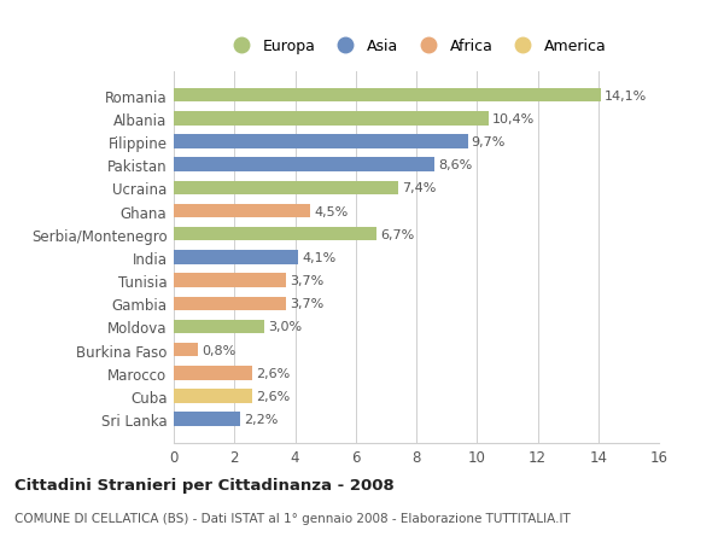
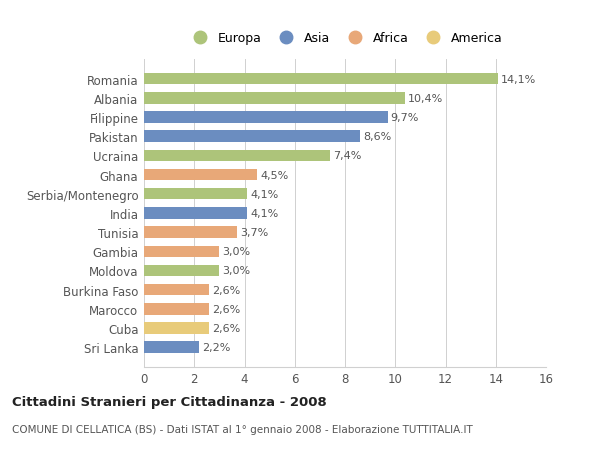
Serbia/Montenegro: 6,7% -> 4,1%
Gambia: 3,7% -> 3,0%
Burkina Faso: 0,8% -> 2,6%
